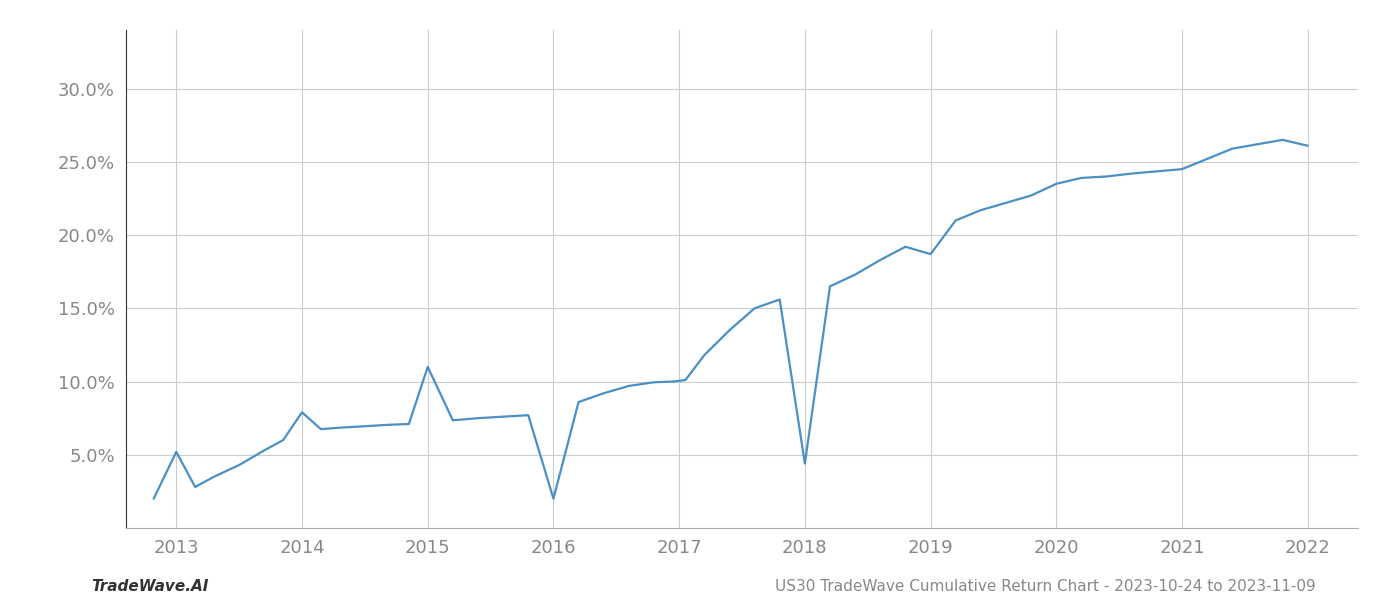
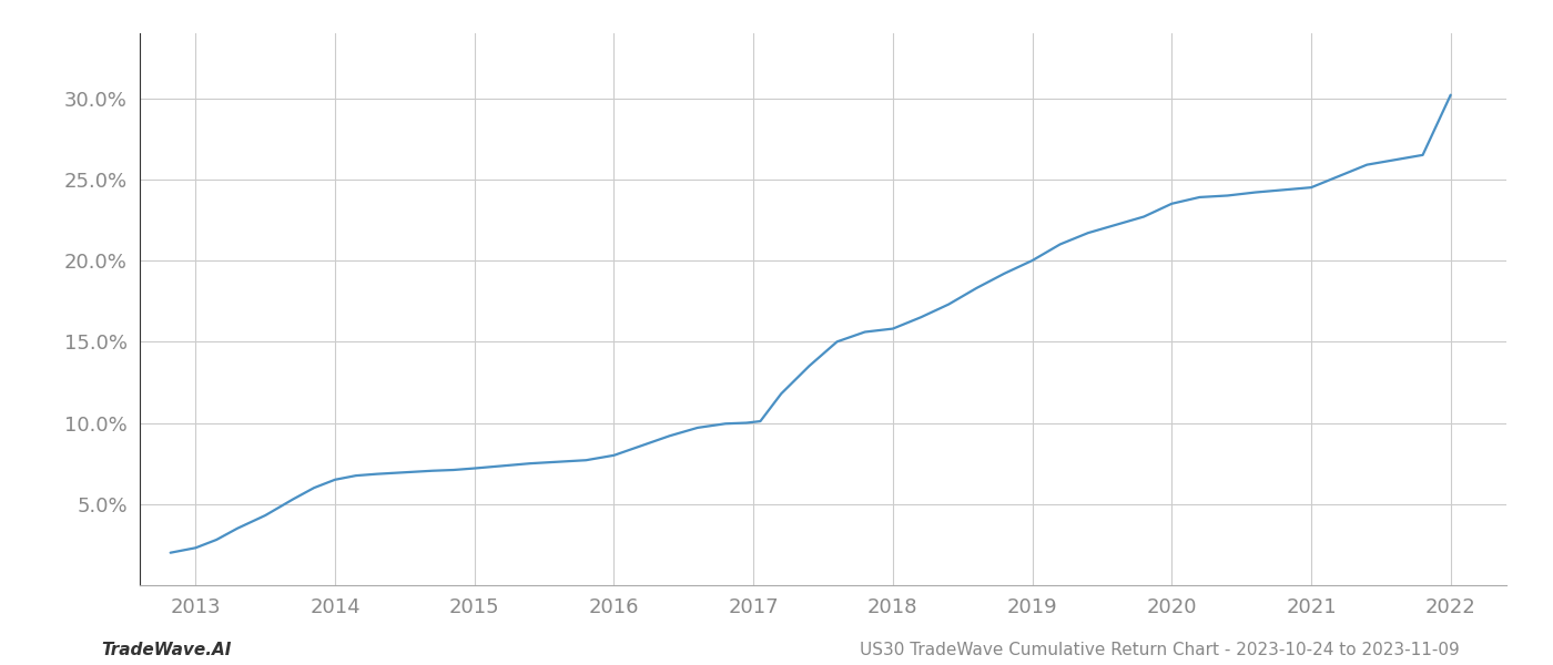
2013: 5.2% -> 2.3%
2014: 7.9% -> 6.5%
2015: 11.0% -> 7.2%
2016: 2.0% -> 8.0%
2018: 4.4% -> 15.8%
2019: 18.7% -> 20.0%
2022: 26.1% -> 30.2%
